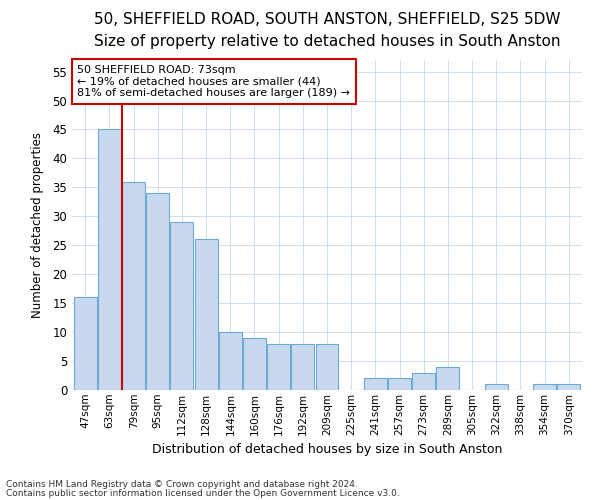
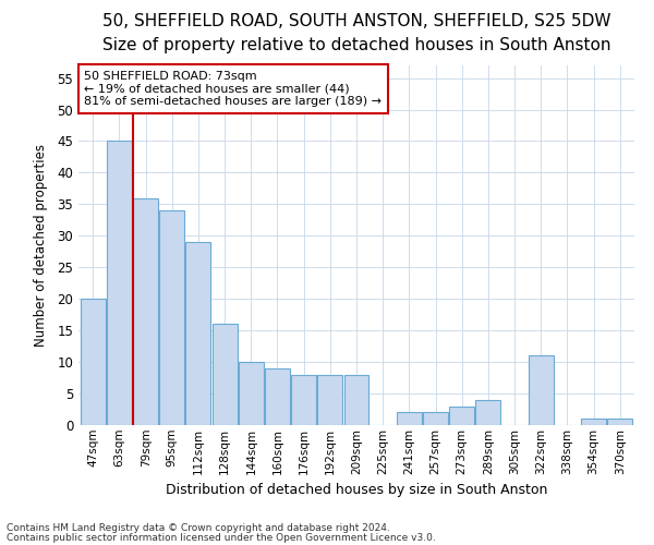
47sqm: 16 -> 20
128sqm: 26 -> 16
322sqm: 1 -> 11
